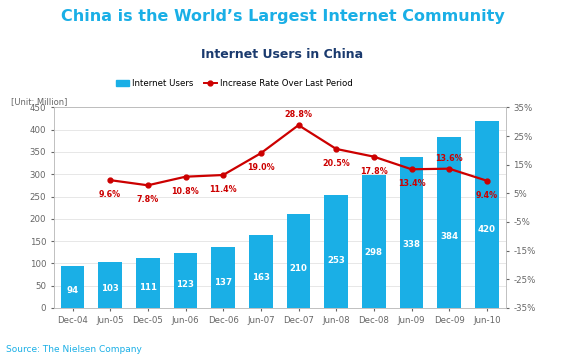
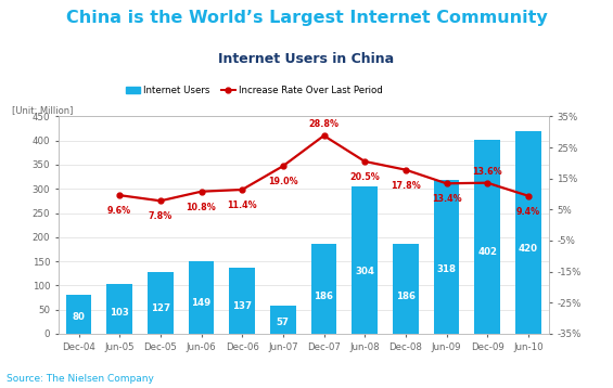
Internet Users/Dec-04: 94 -> 80
Internet Users/Dec-05: 111 -> 127
Internet Users/Jun-06: 123 -> 149
Internet Users/Jun-07: 163 -> 57
Internet Users/Dec-07: 210 -> 186
Internet Users/Jun-08: 253 -> 304
Internet Users/Dec-08: 298 -> 186
Internet Users/Jun-09: 338 -> 318
Internet Users/Dec-09: 384 -> 402
